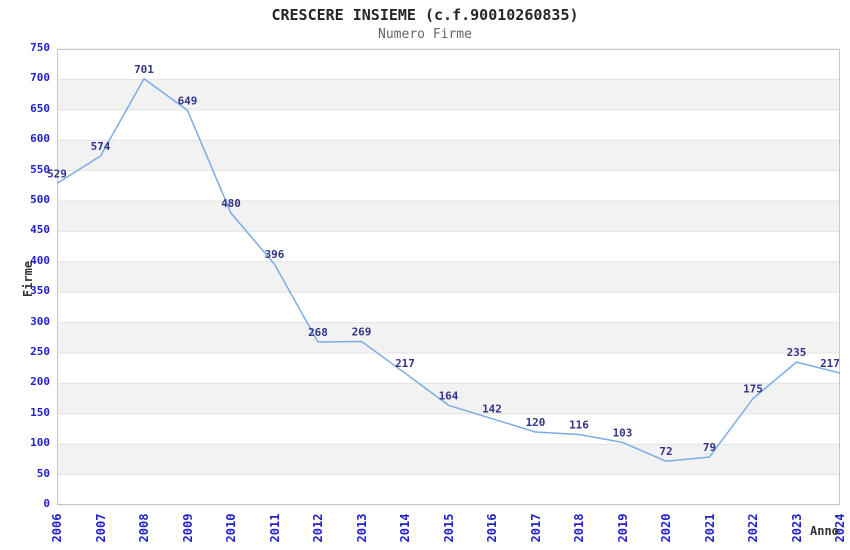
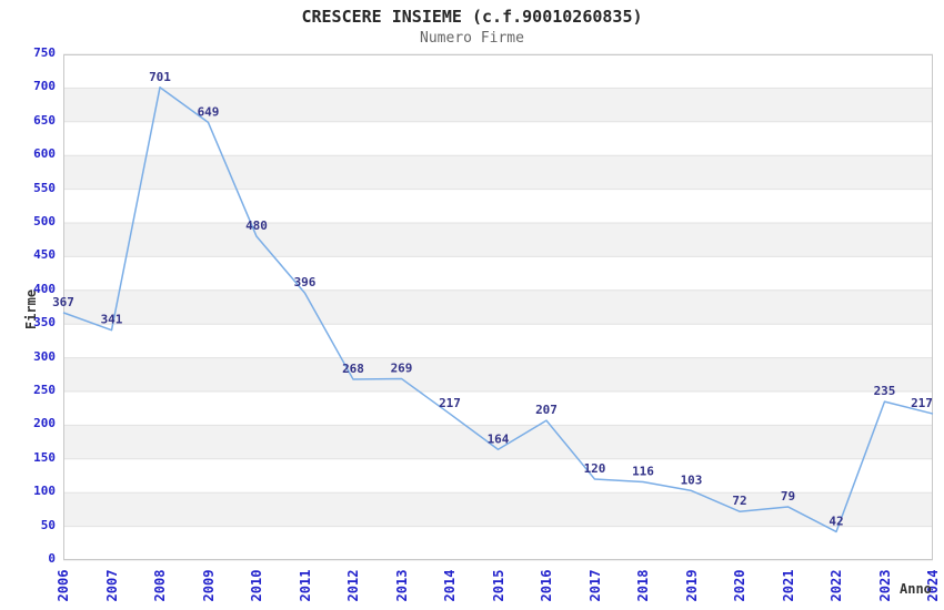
2006: 529 -> 367
2007: 574 -> 341
2016: 142 -> 207
2022: 175 -> 42
